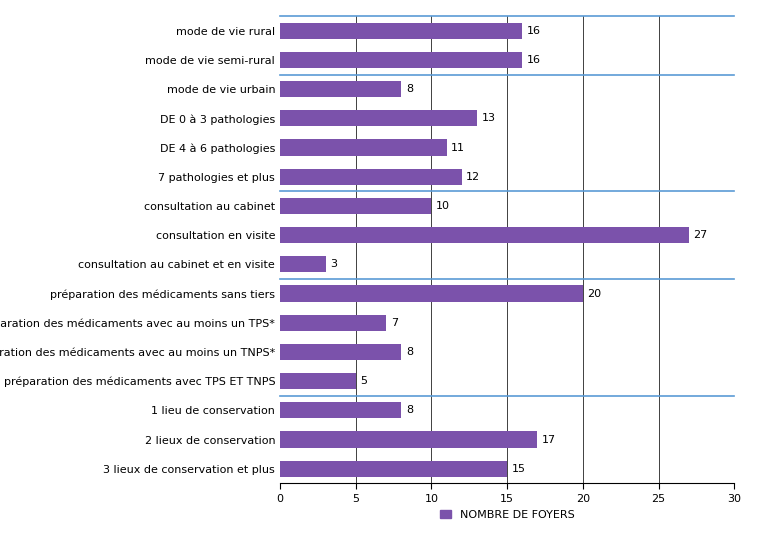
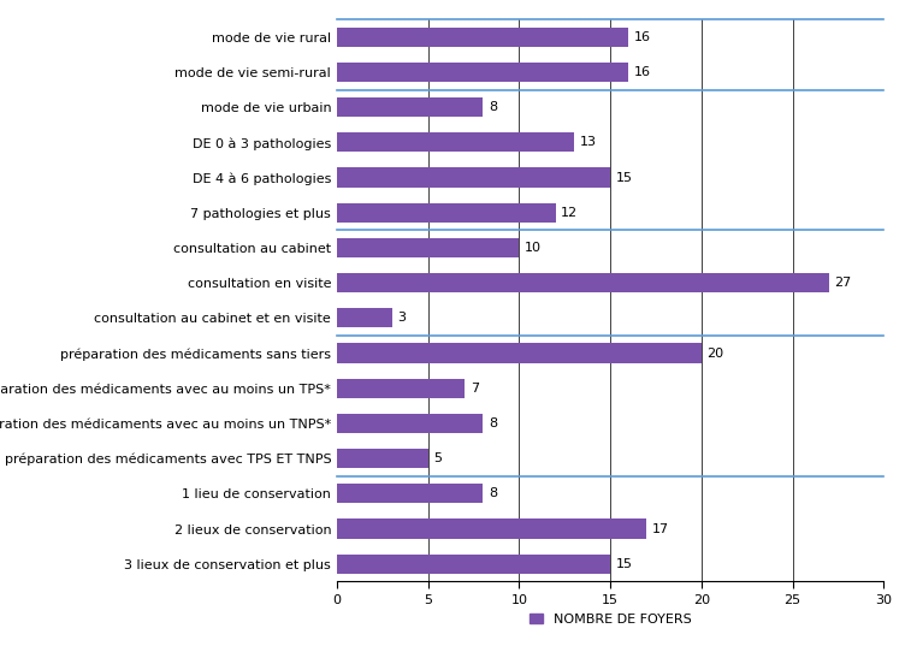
DE 4 à 6 pathologies: 11 -> 15
